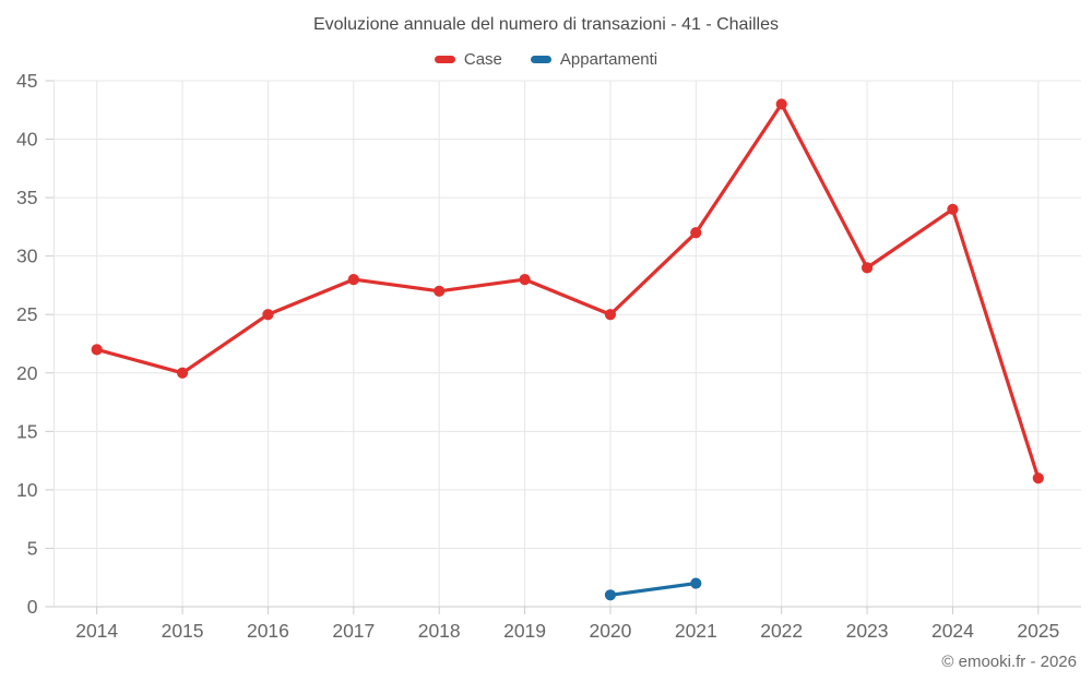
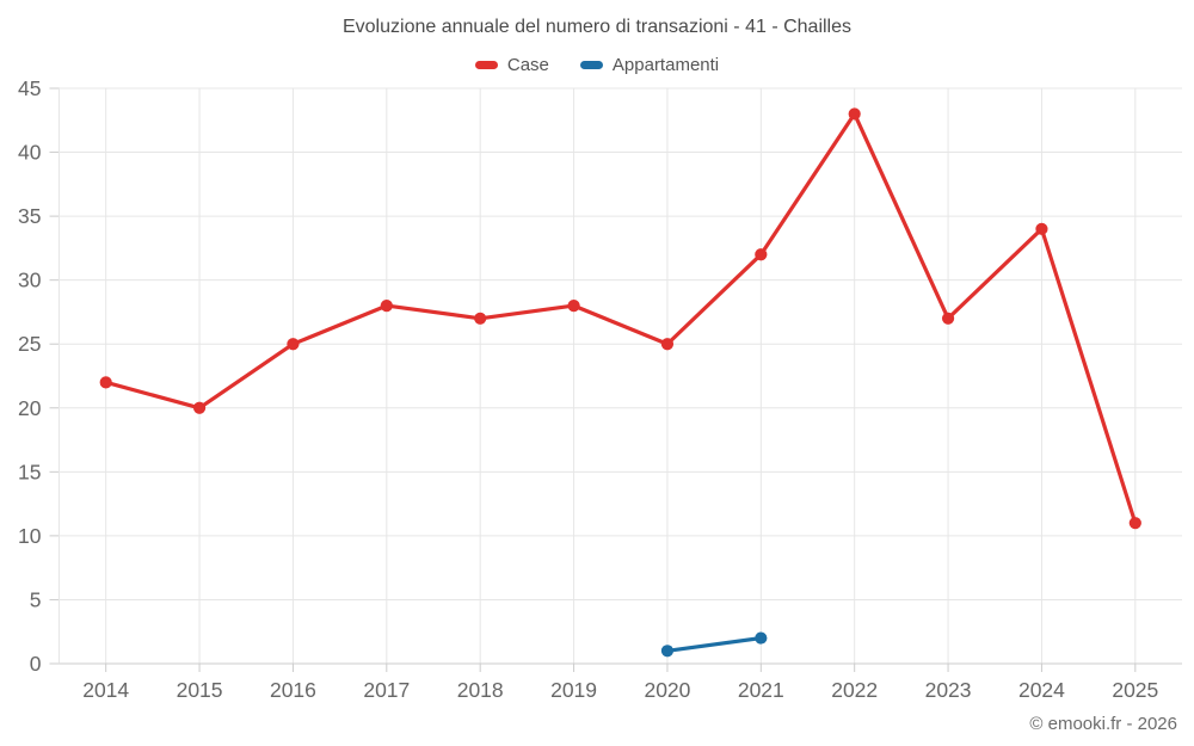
Case/2023: 29 -> 27
